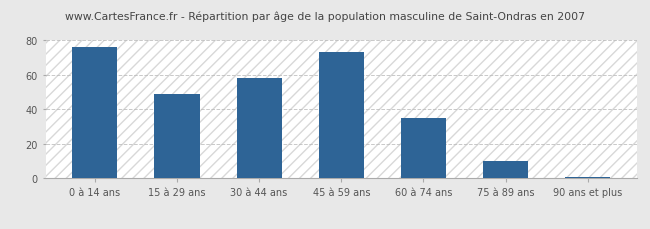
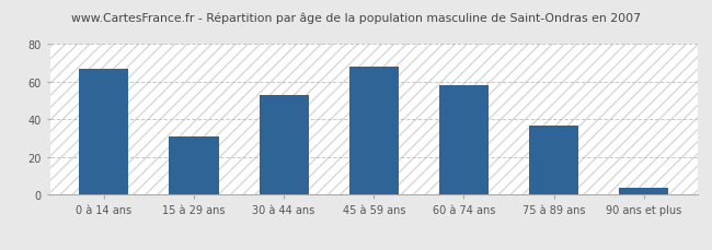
0 à 14 ans: 76 -> 67
15 à 29 ans: 49 -> 31
30 à 44 ans: 58 -> 53
45 à 59 ans: 73 -> 68
60 à 74 ans: 35 -> 58
75 à 89 ans: 10 -> 37
90 ans et plus: 1 -> 4
